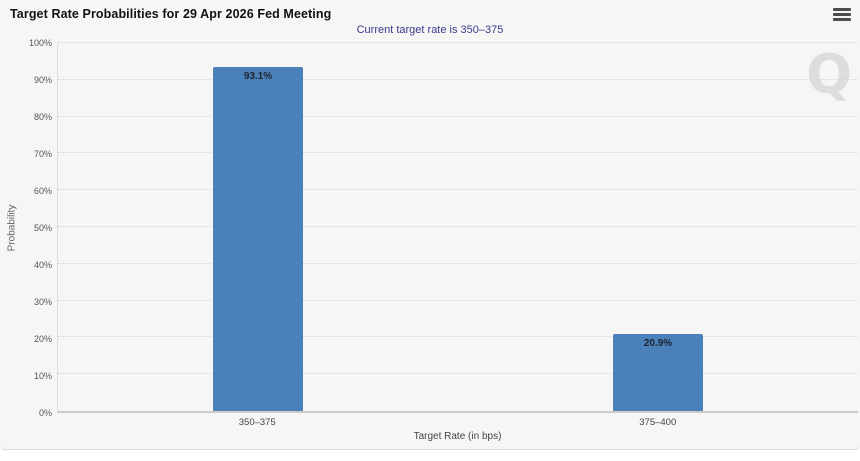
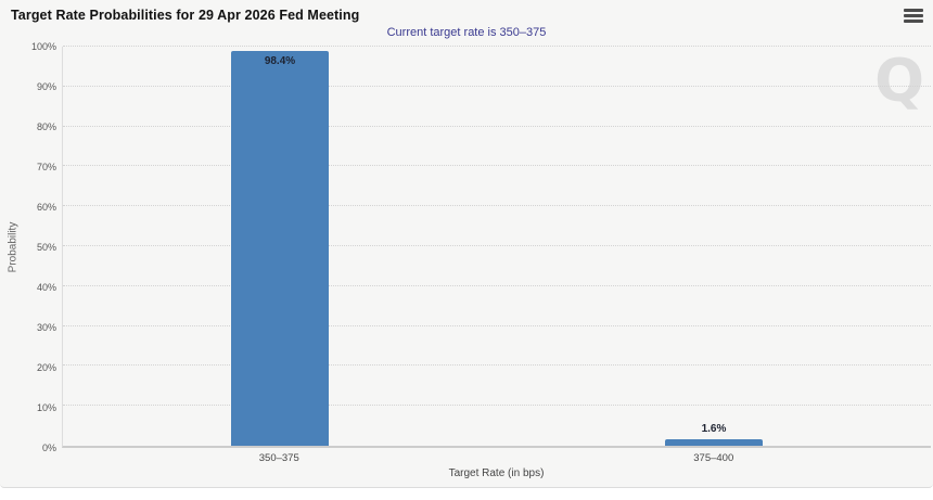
350–375: 93.1% -> 98.4%
375–400: 20.9% -> 1.6%
